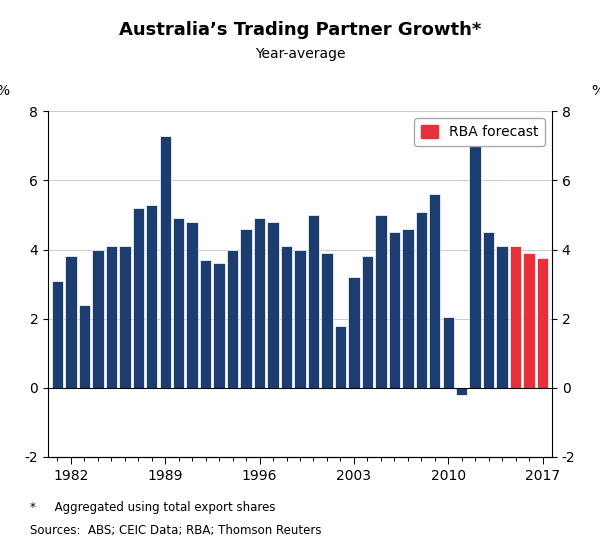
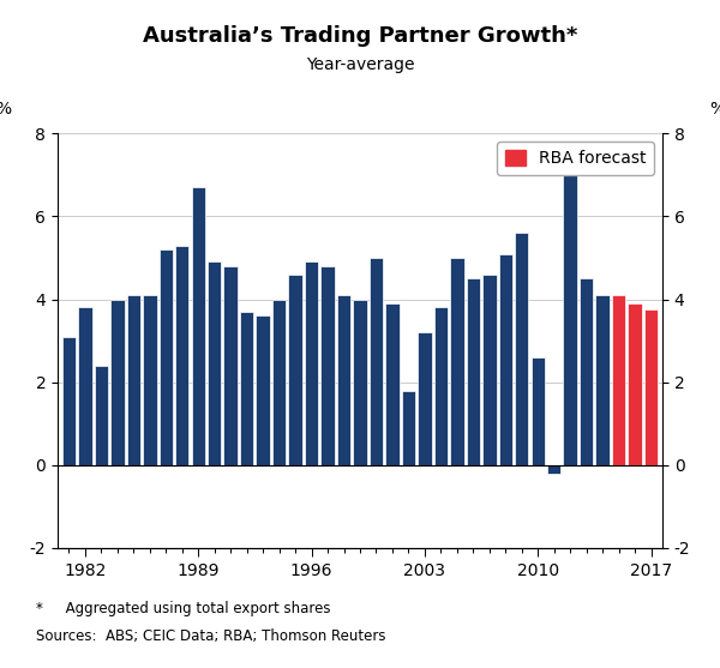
1989: 7.30 -> 6.70
2010: 2.05 -> 2.60
